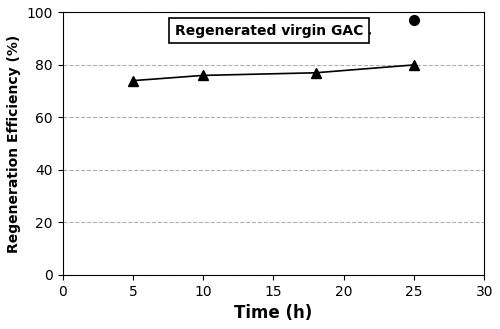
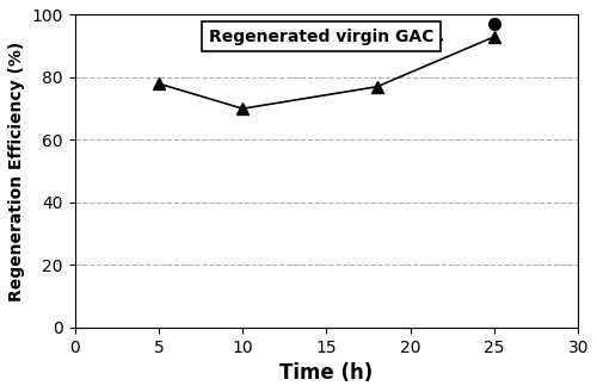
5: 74 -> 78
10: 76 -> 70
25: 80 -> 93
